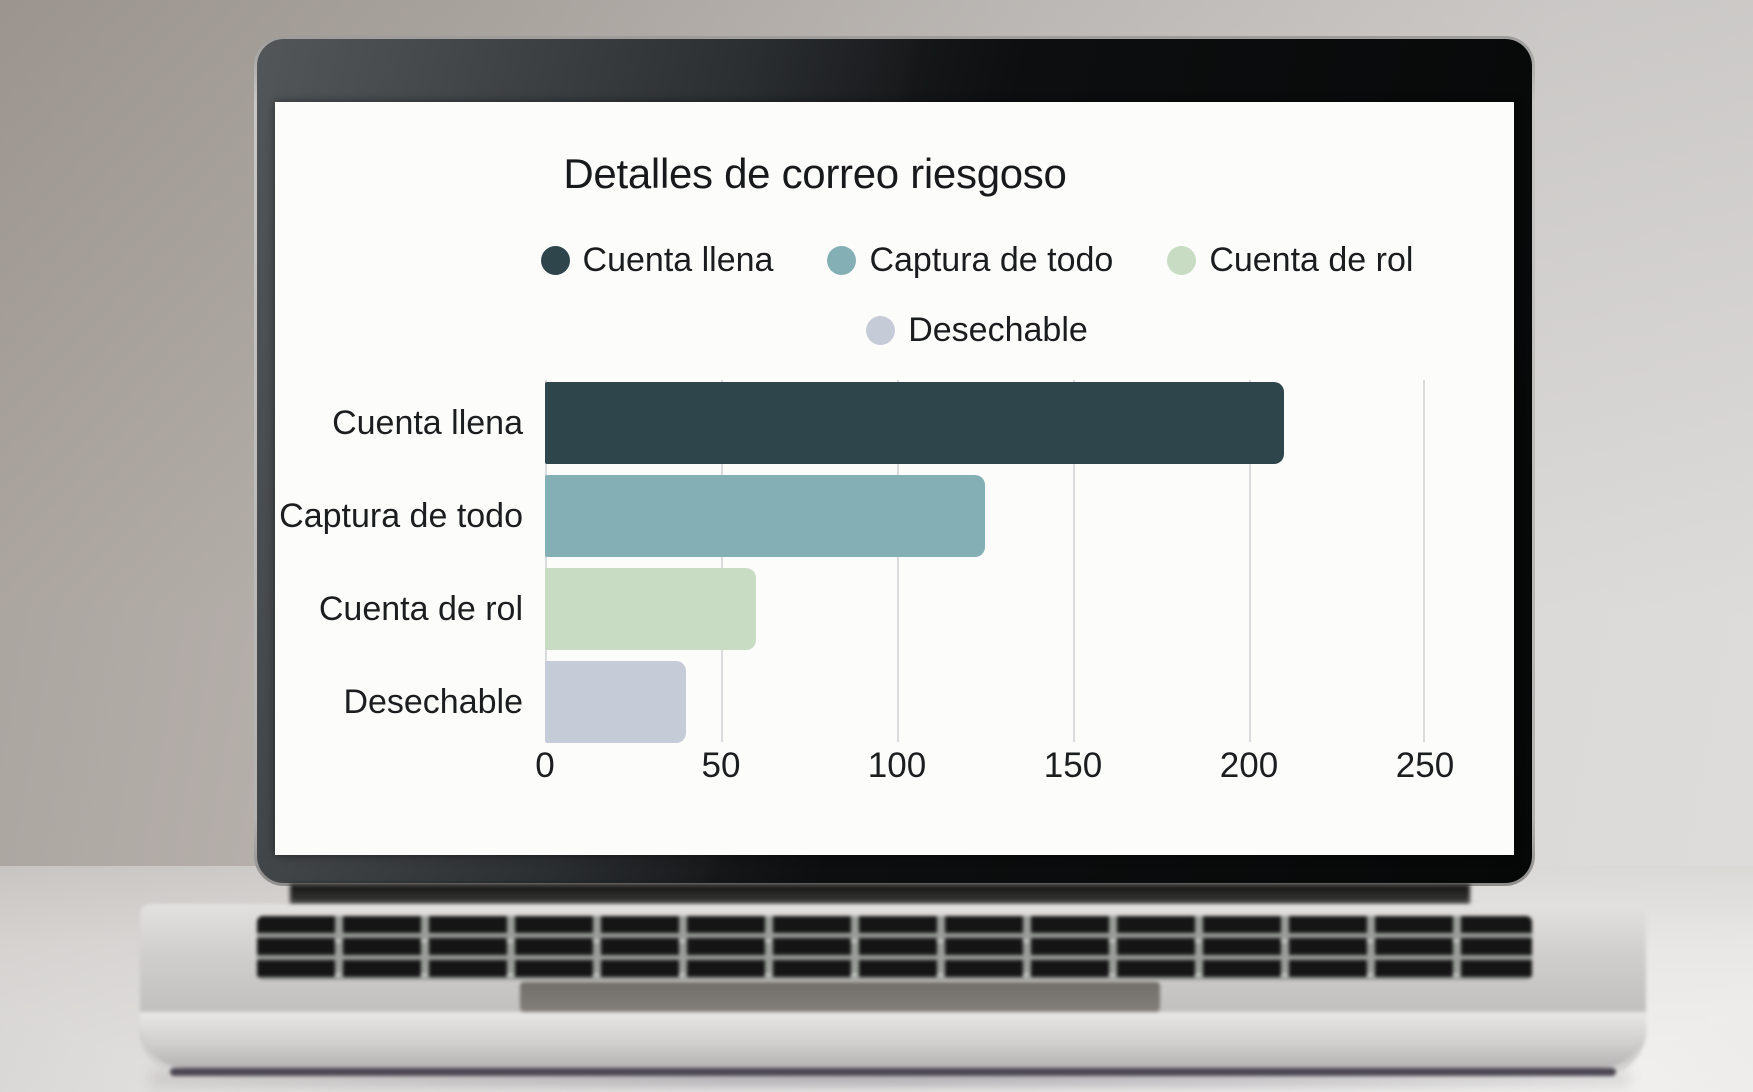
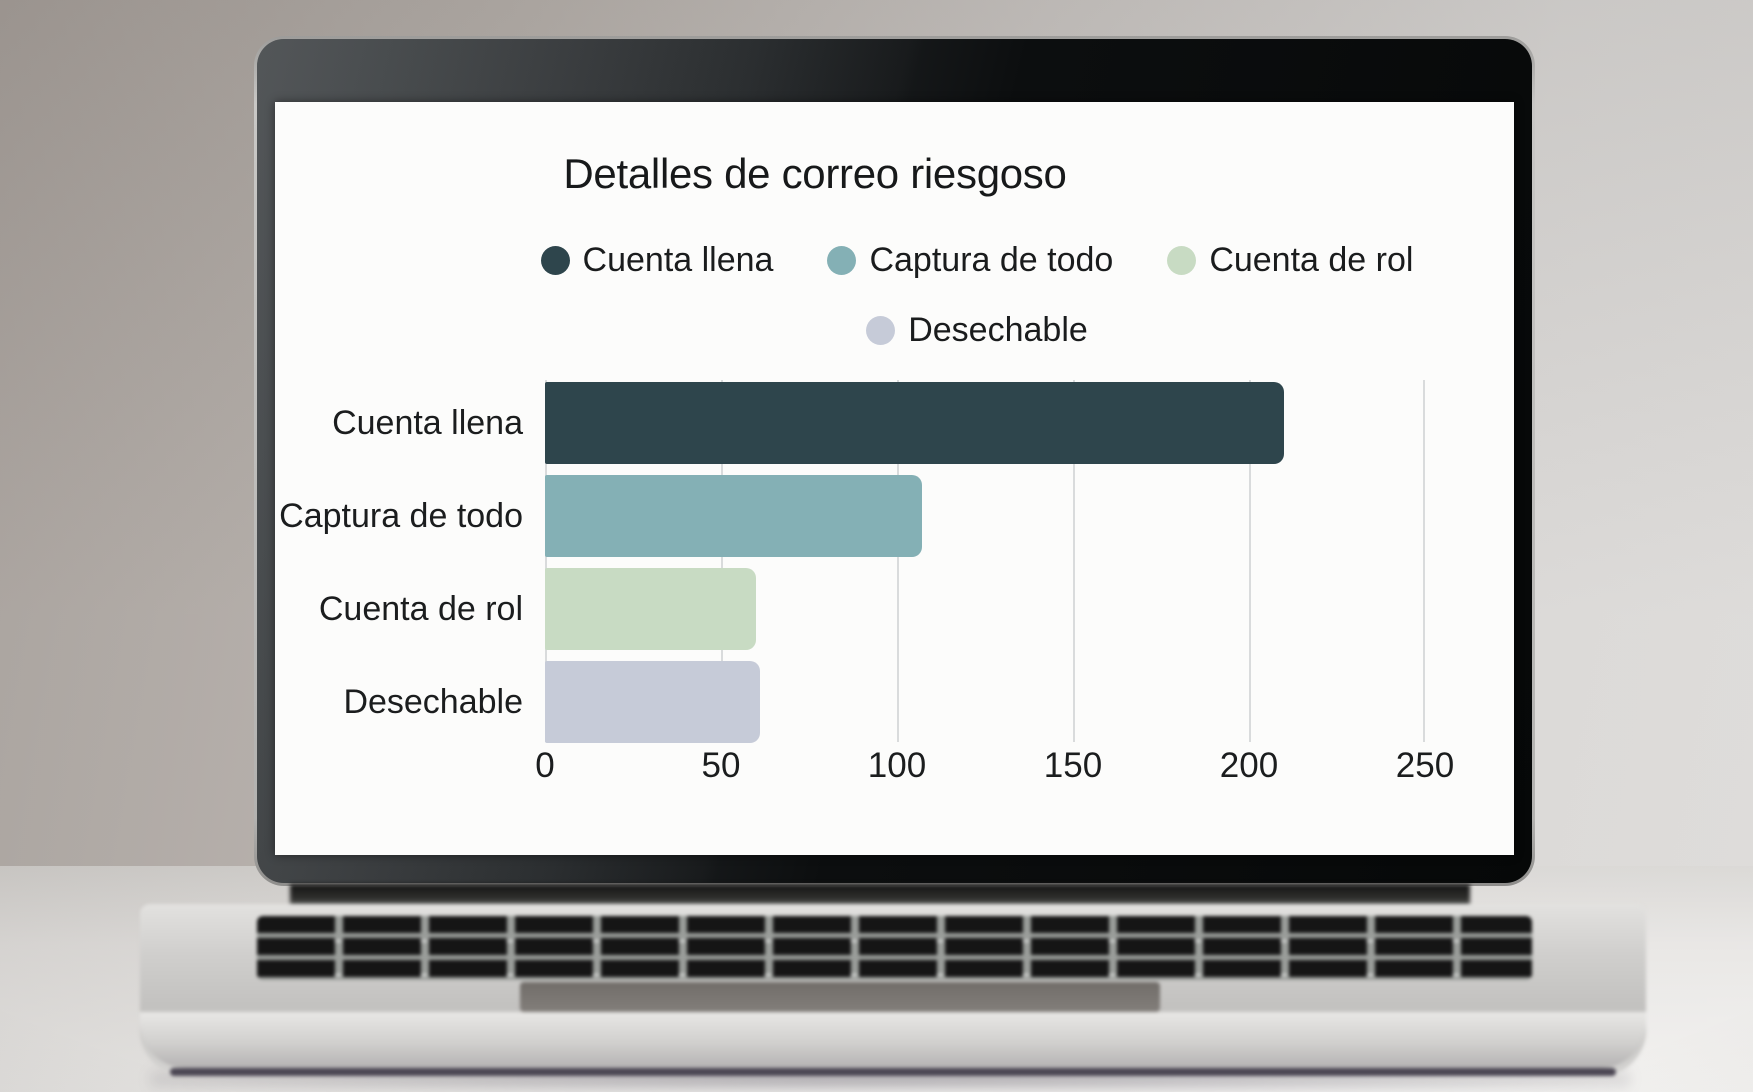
Captura de todo: 125 -> 107
Desechable: 40 -> 61
